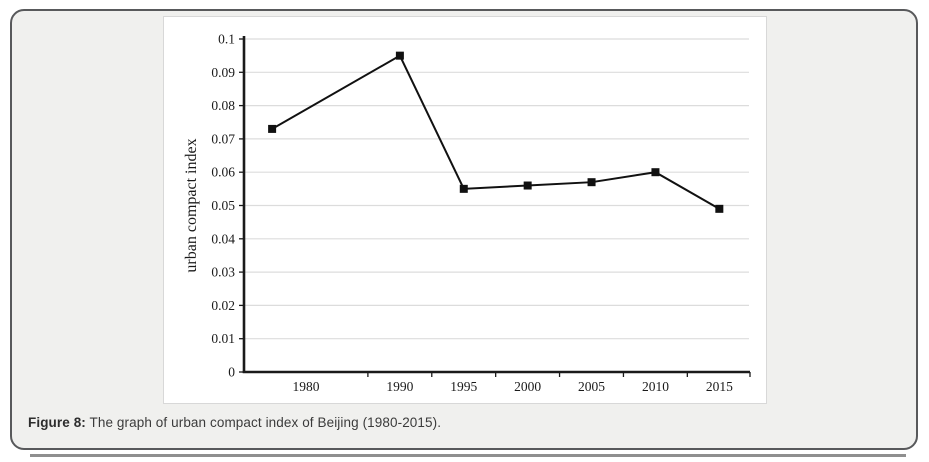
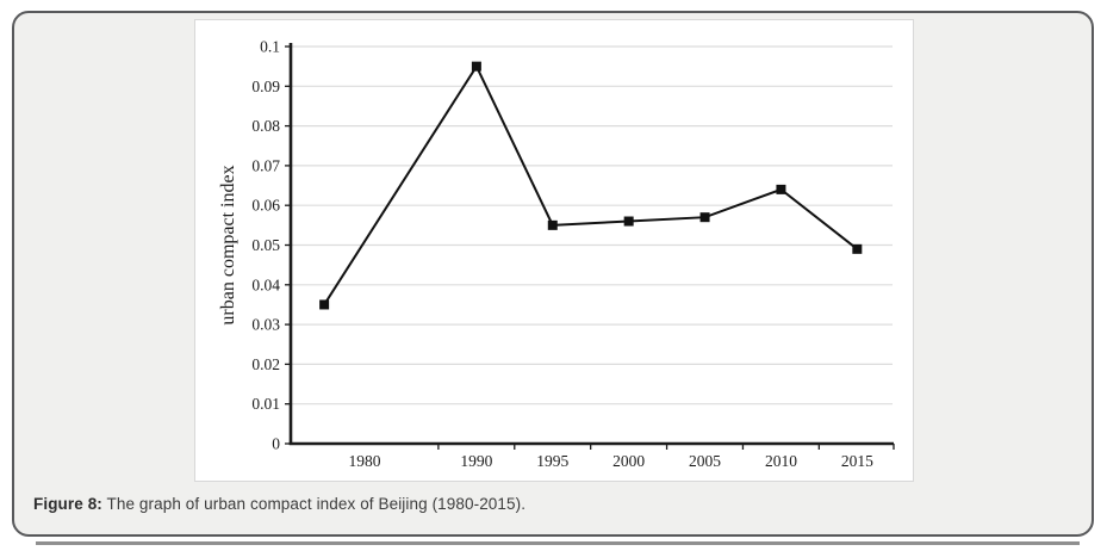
1980: 0.073 -> 0.035
2010: 0.060 -> 0.064
